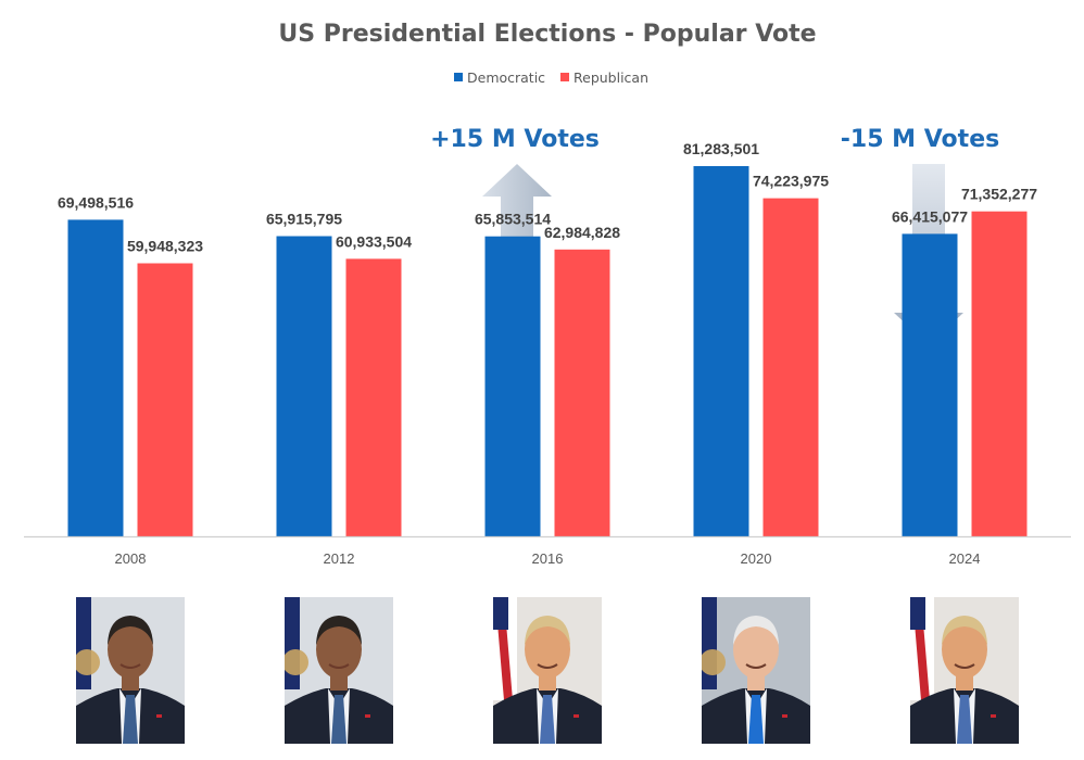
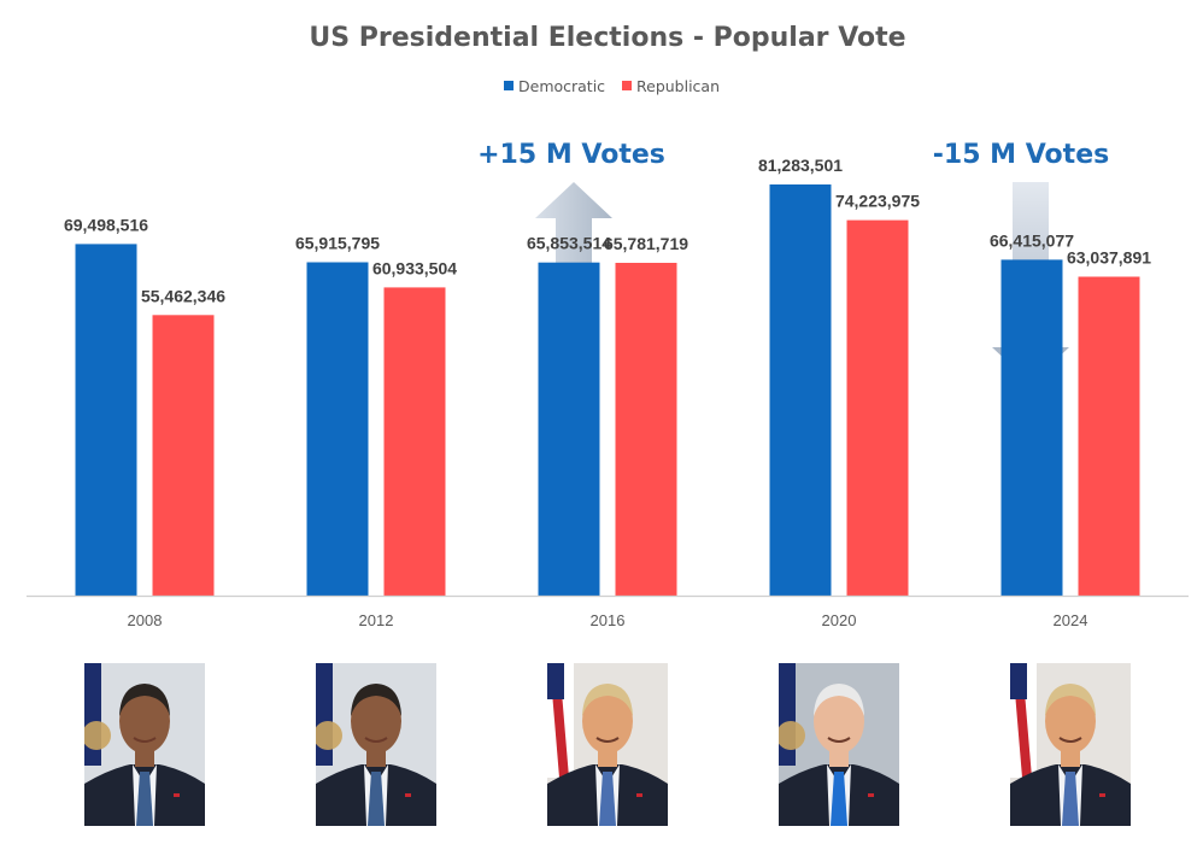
Republican/2008: 59,948,323 -> 55,462,346
Republican/2016: 62,984,828 -> 65,781,719
Republican/2024: 71,352,277 -> 63,037,891
